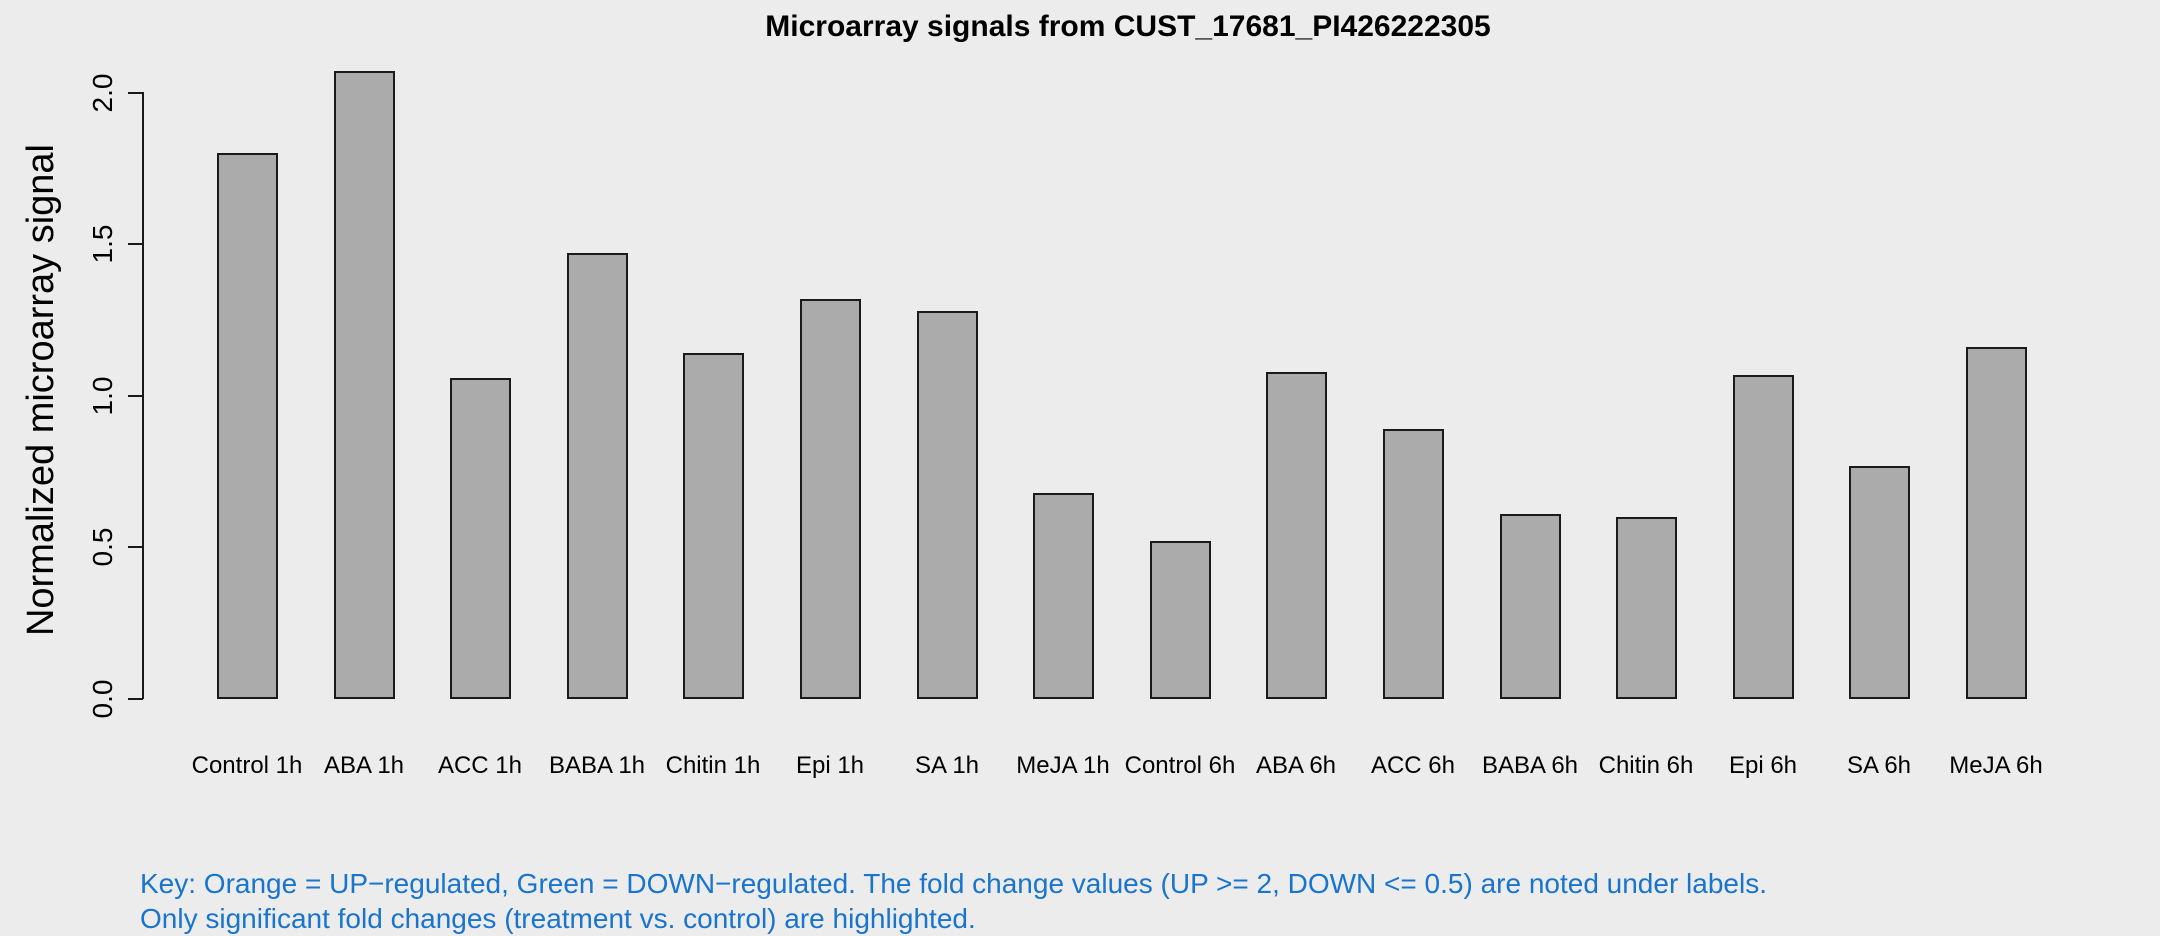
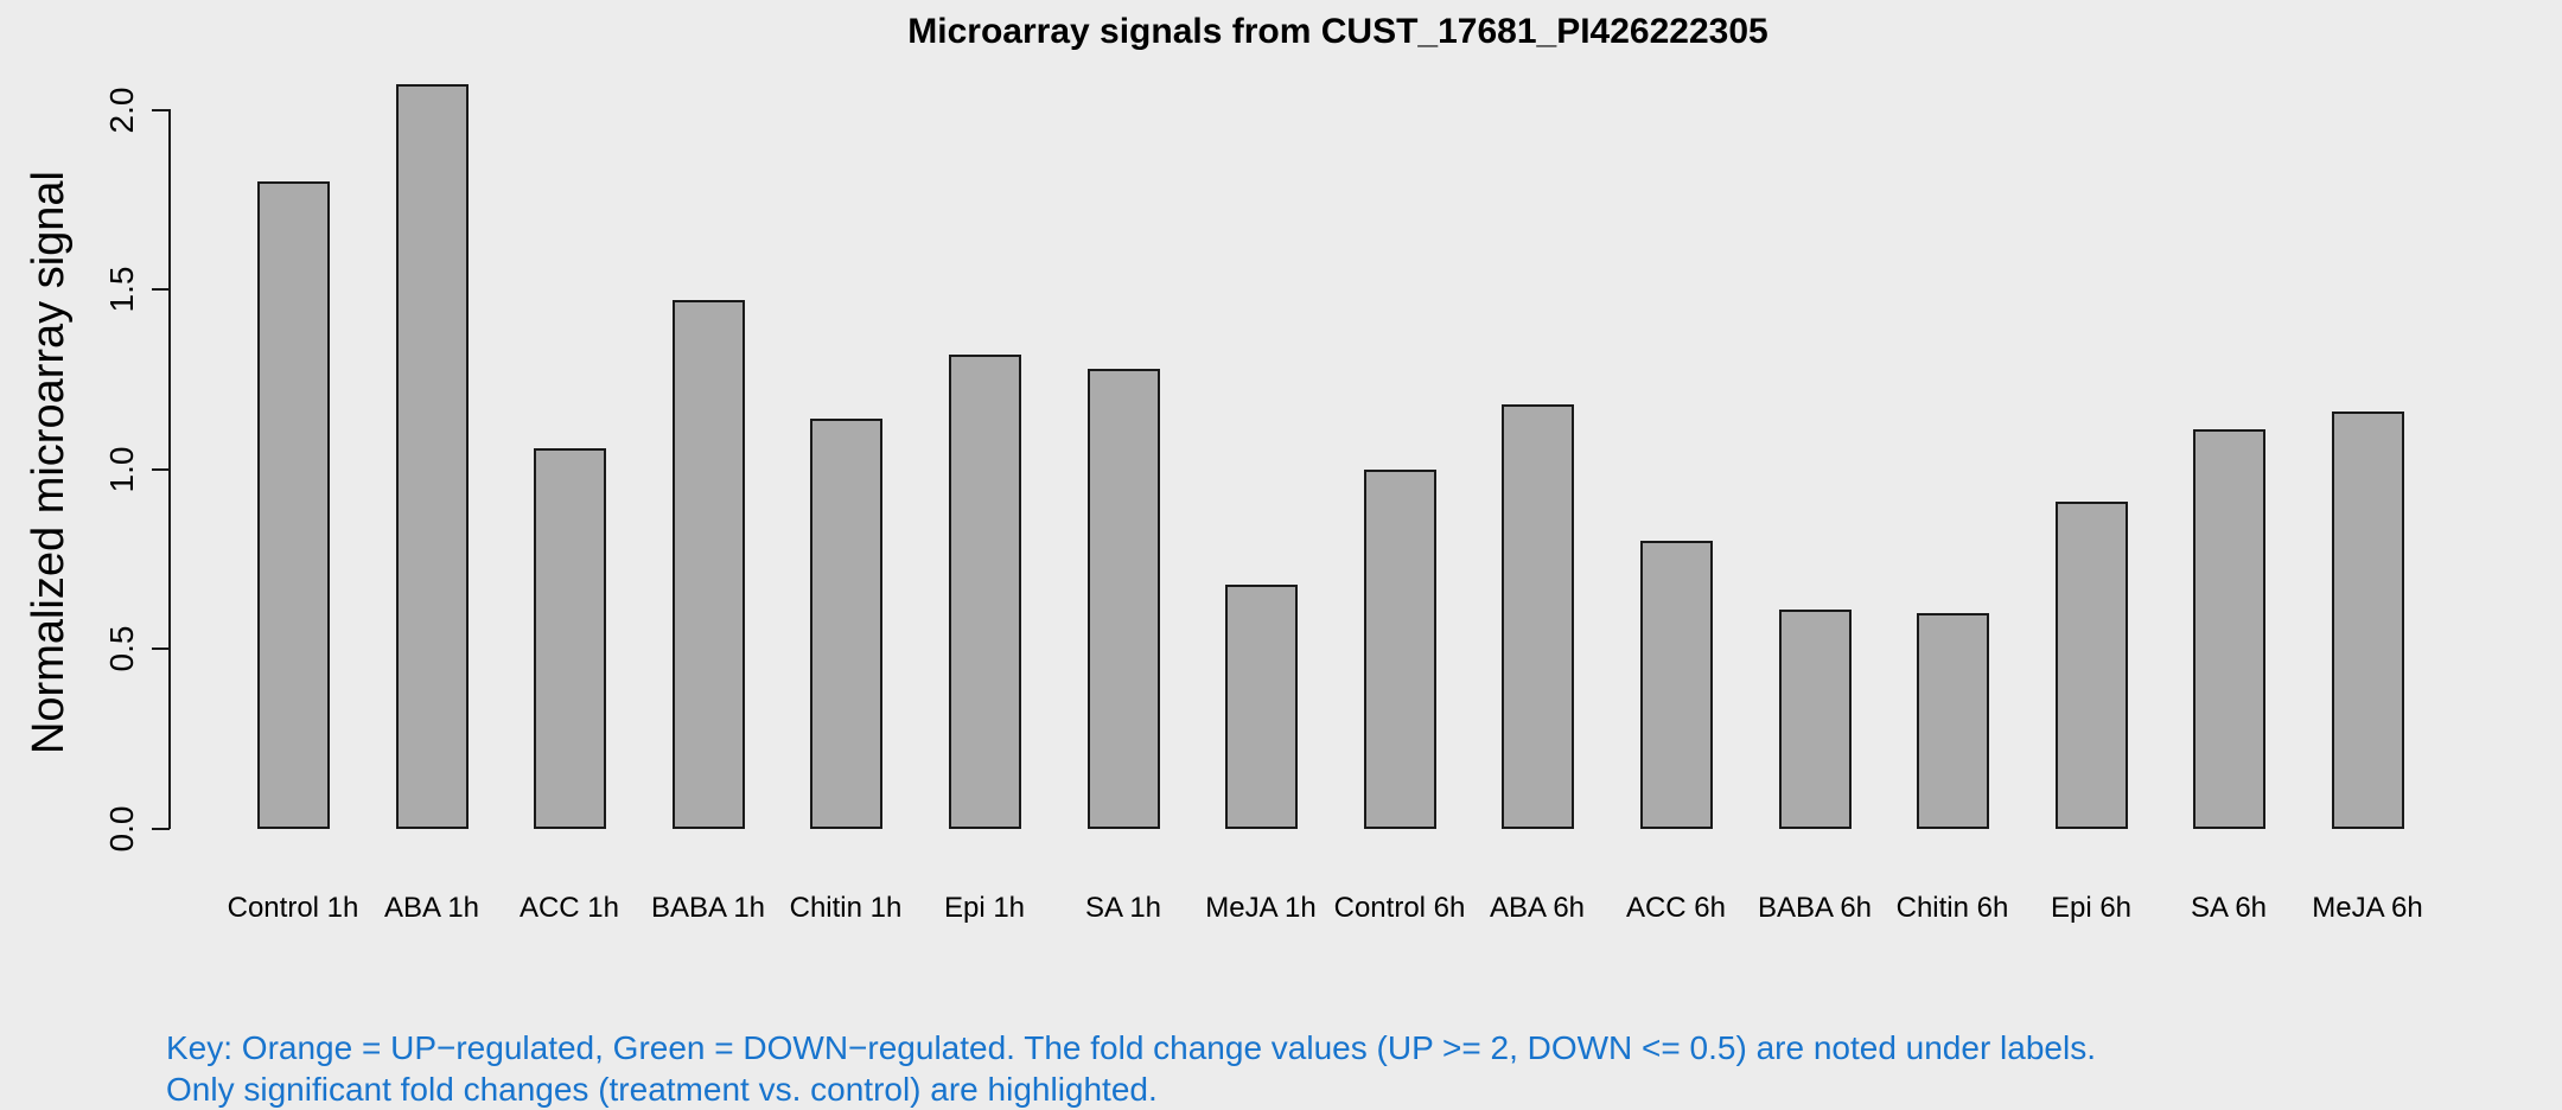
Control 6h: 0.52 -> 1.00
ABA 6h: 1.08 -> 1.18
ACC 6h: 0.89 -> 0.80
Epi 6h: 1.07 -> 0.91
SA 6h: 0.77 -> 1.11
